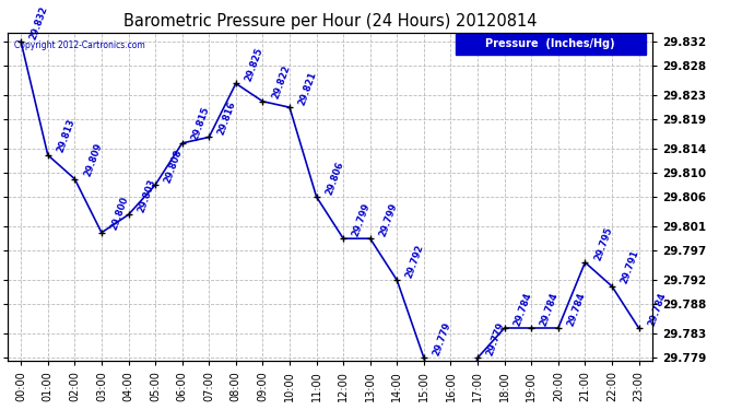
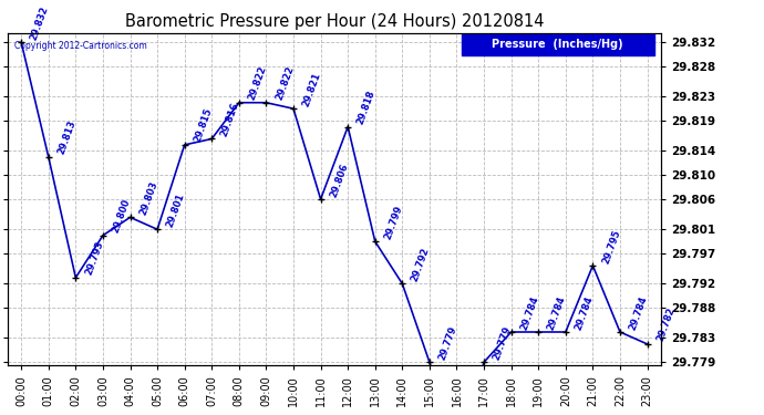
02:00: 29.809 -> 29.793
05:00: 29.808 -> 29.801
08:00: 29.825 -> 29.822
12:00: 29.799 -> 29.818
22:00: 29.791 -> 29.784
23:00: 29.784 -> 29.782
